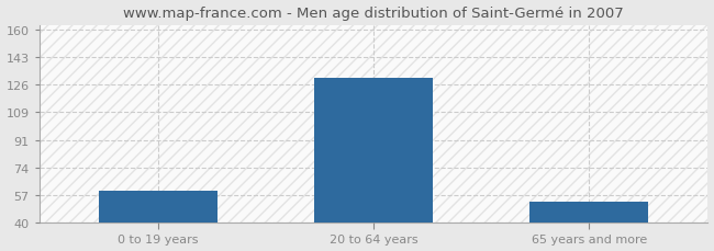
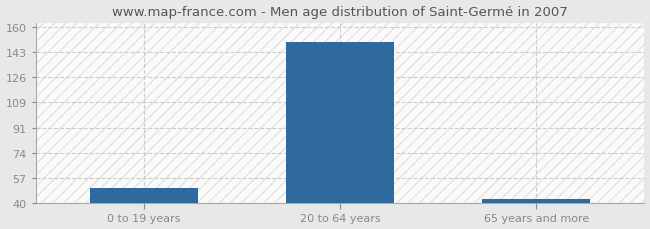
0 to 19 years: 60 -> 50
20 to 64 years: 130 -> 150
65 years and more: 53 -> 43
